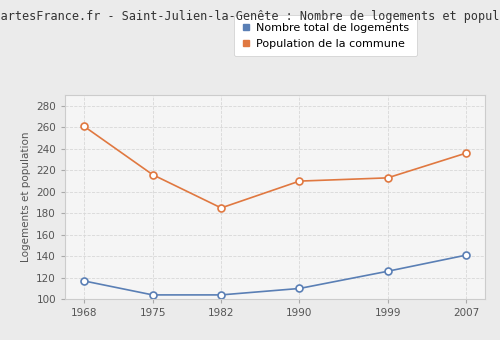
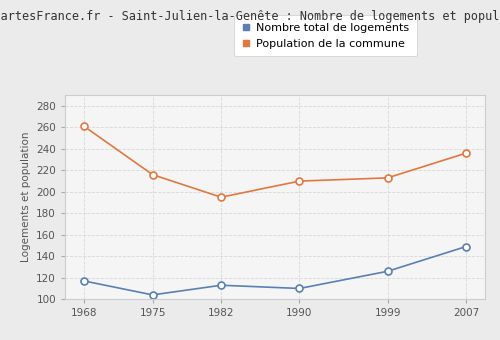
Nombre total de logements/1982: 104 -> 113
Population de la commune/1982: 185 -> 195
Nombre total de logements/2007: 141 -> 149
